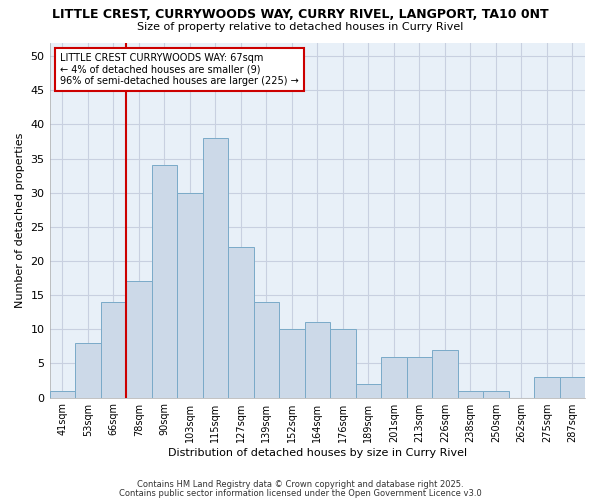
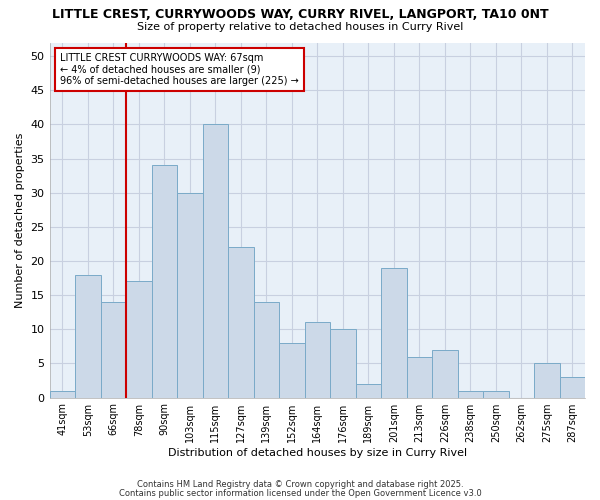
53sqm: 8 -> 18
115sqm: 38 -> 40
152sqm: 10 -> 8
201sqm: 6 -> 19
275sqm: 3 -> 5
